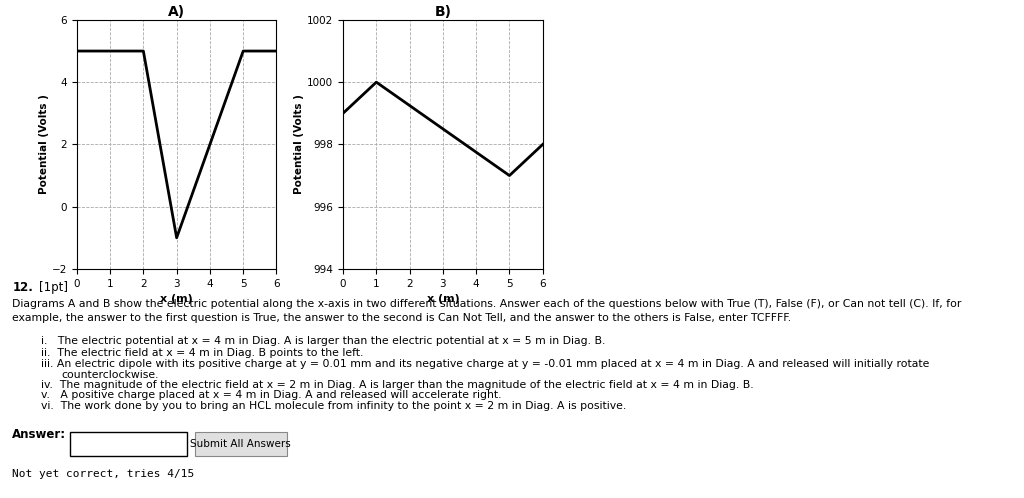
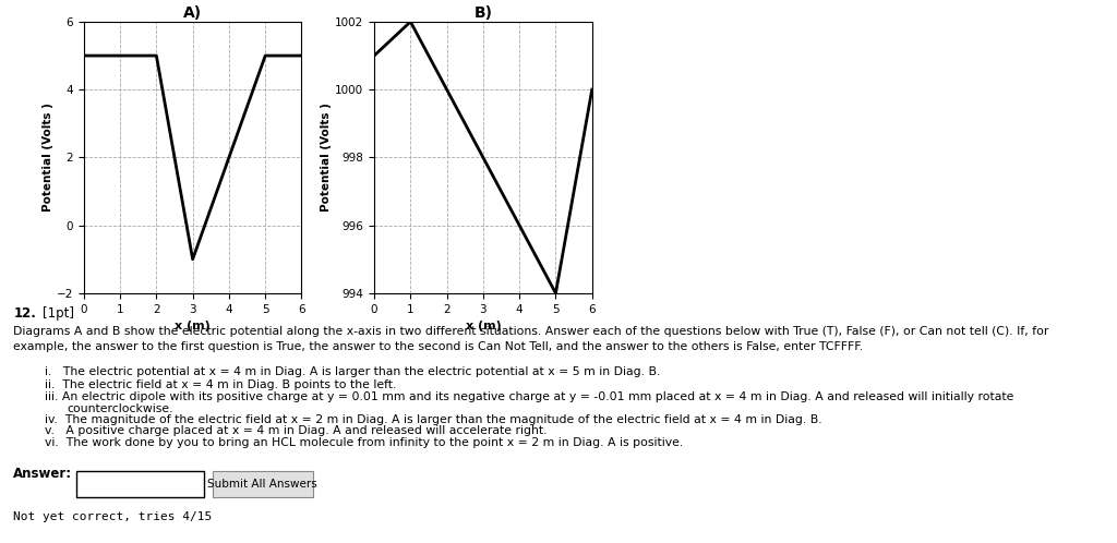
B)/0: 999 -> 1001
B)/1: 1000 -> 1002
B)/5: 997 -> 994
B)/6: 998 -> 1000
